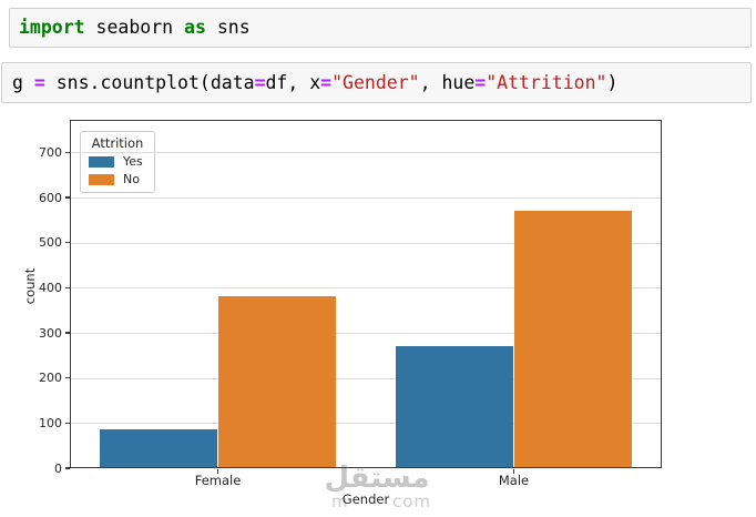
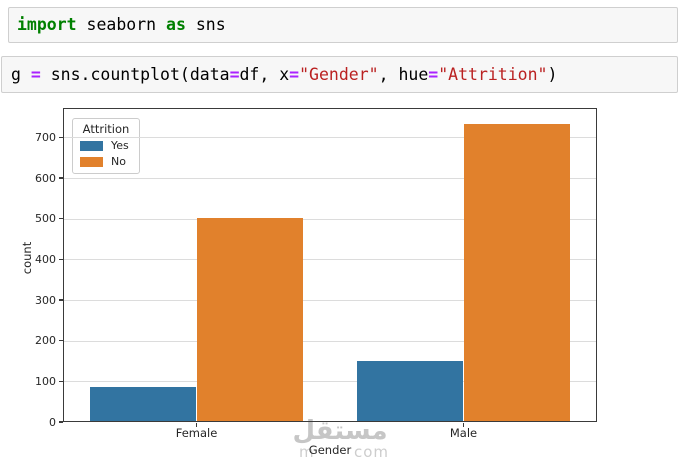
No/Female: 380 -> 500
Yes/Male: 270 -> 150
No/Male: 570 -> 730
